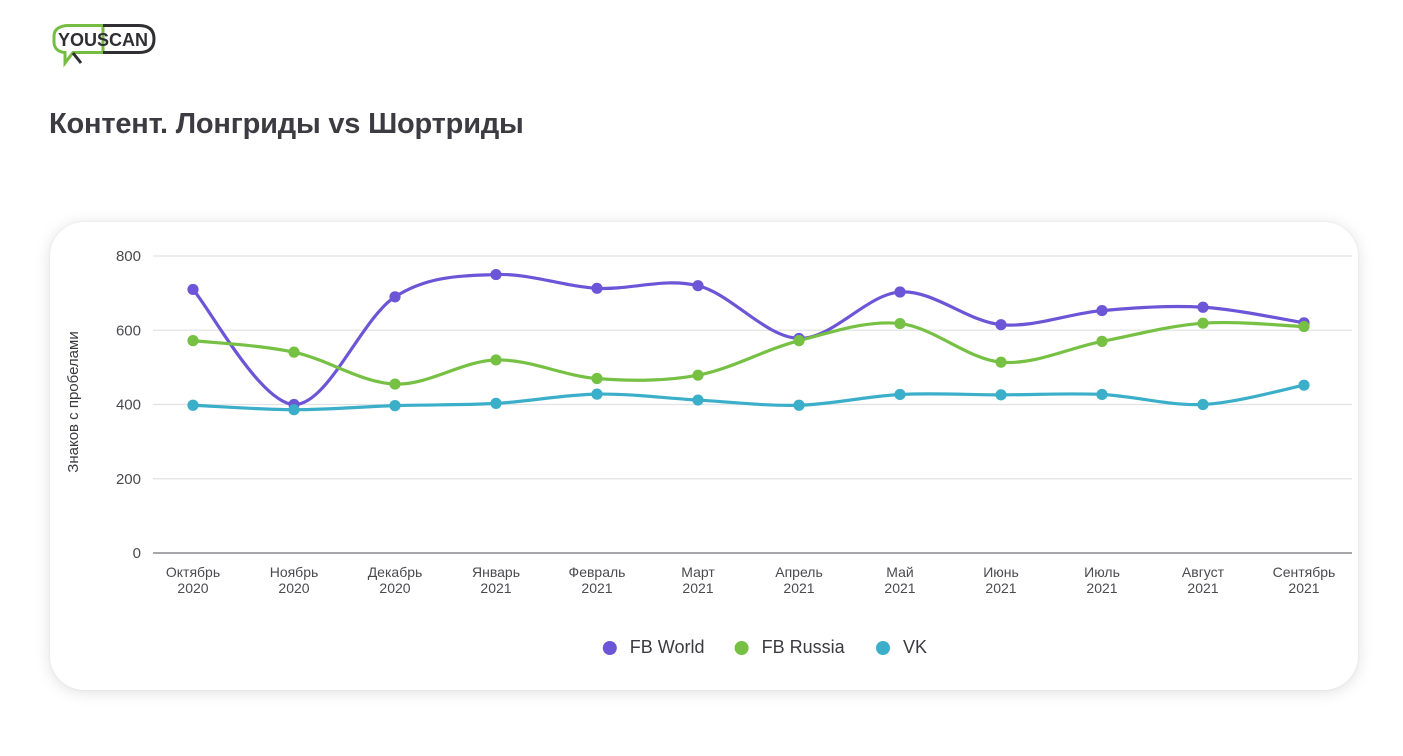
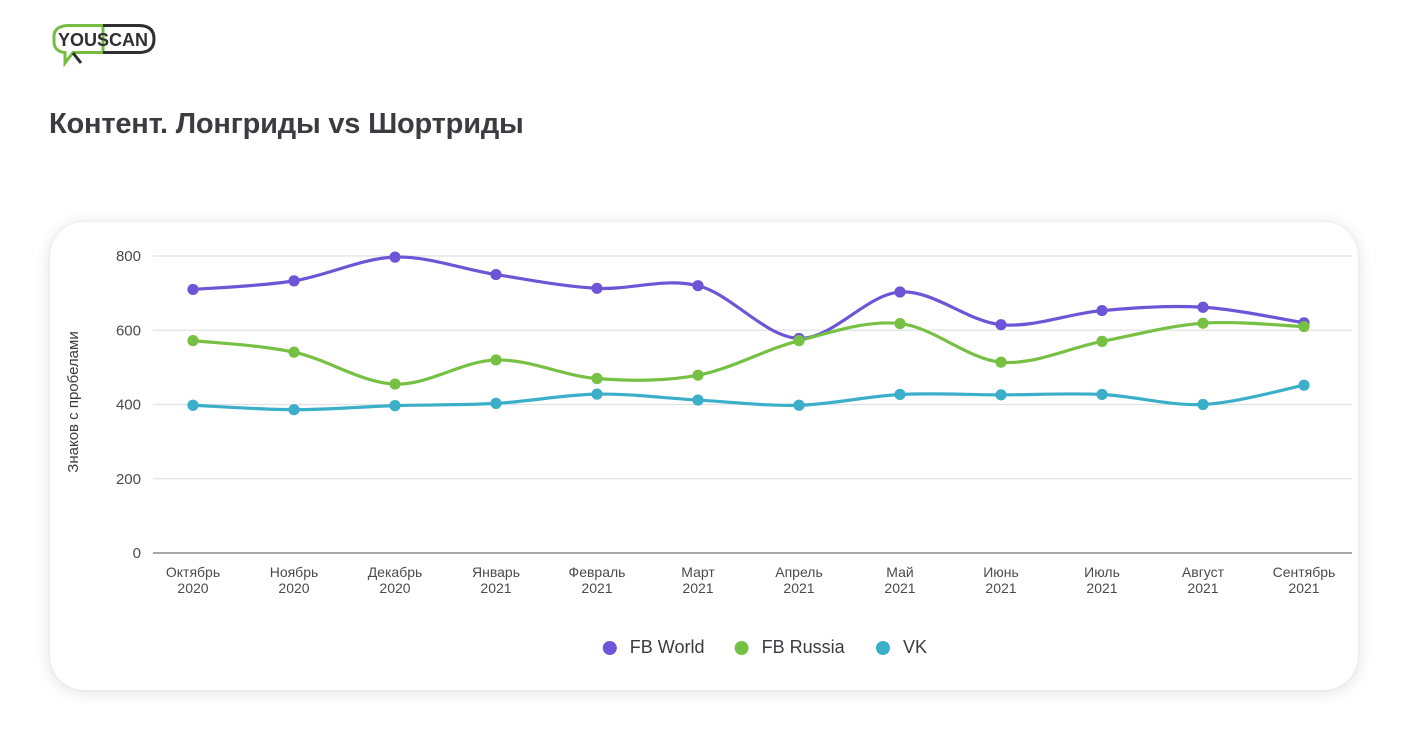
FB World/Ноябрь 2020: 400 -> 730
FB World/Декабрь 2020: 690 -> 800
